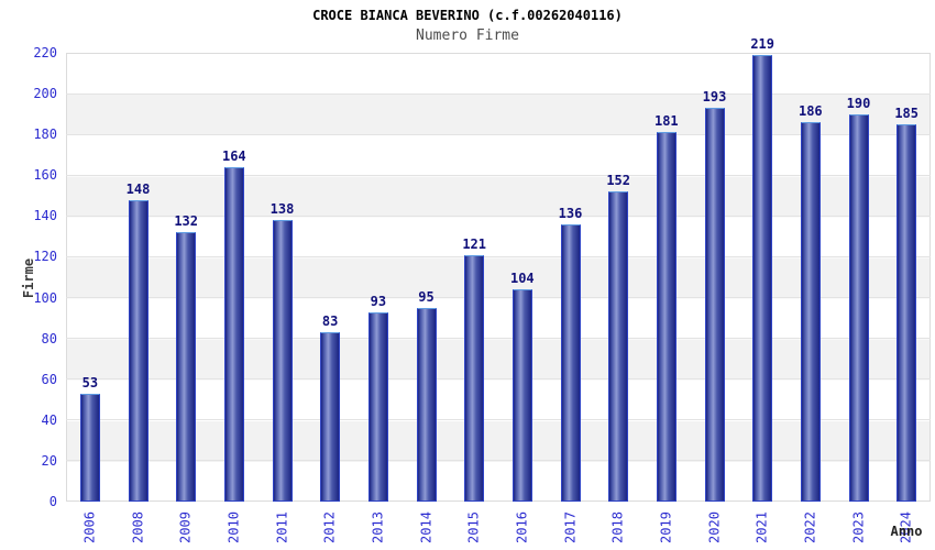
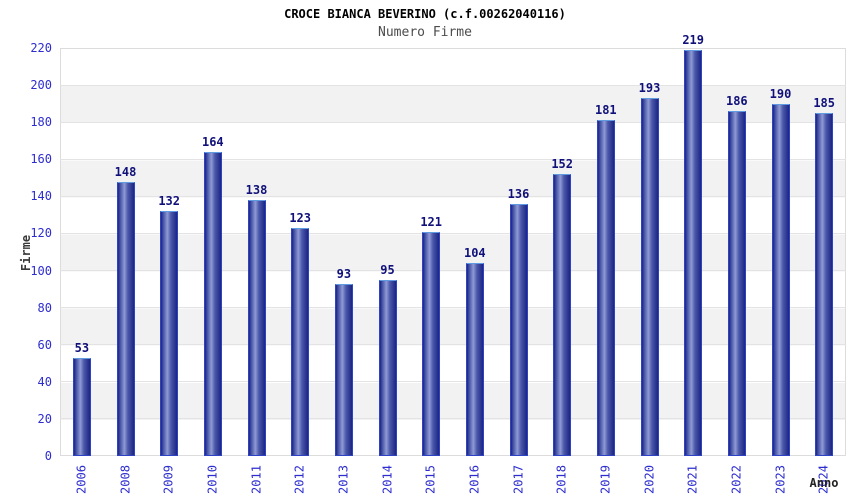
2012: 83 -> 123
